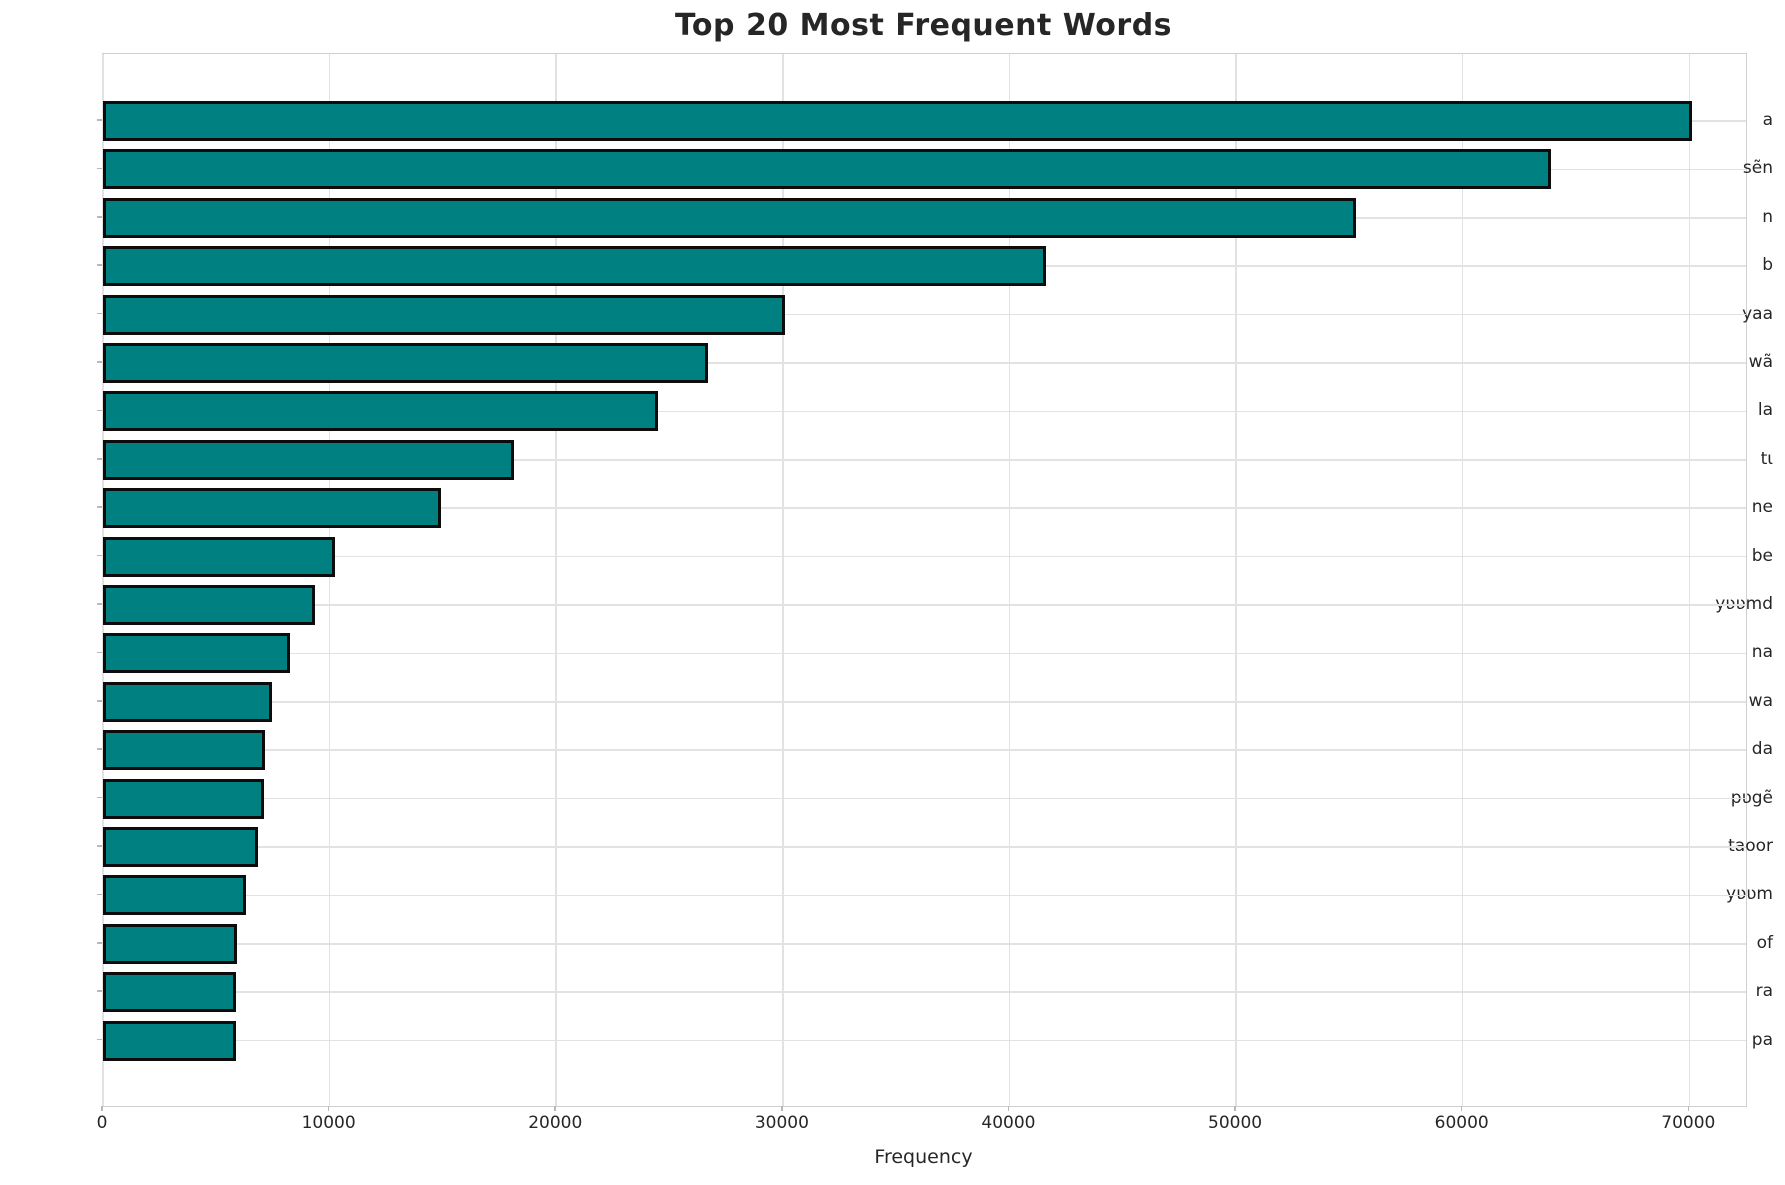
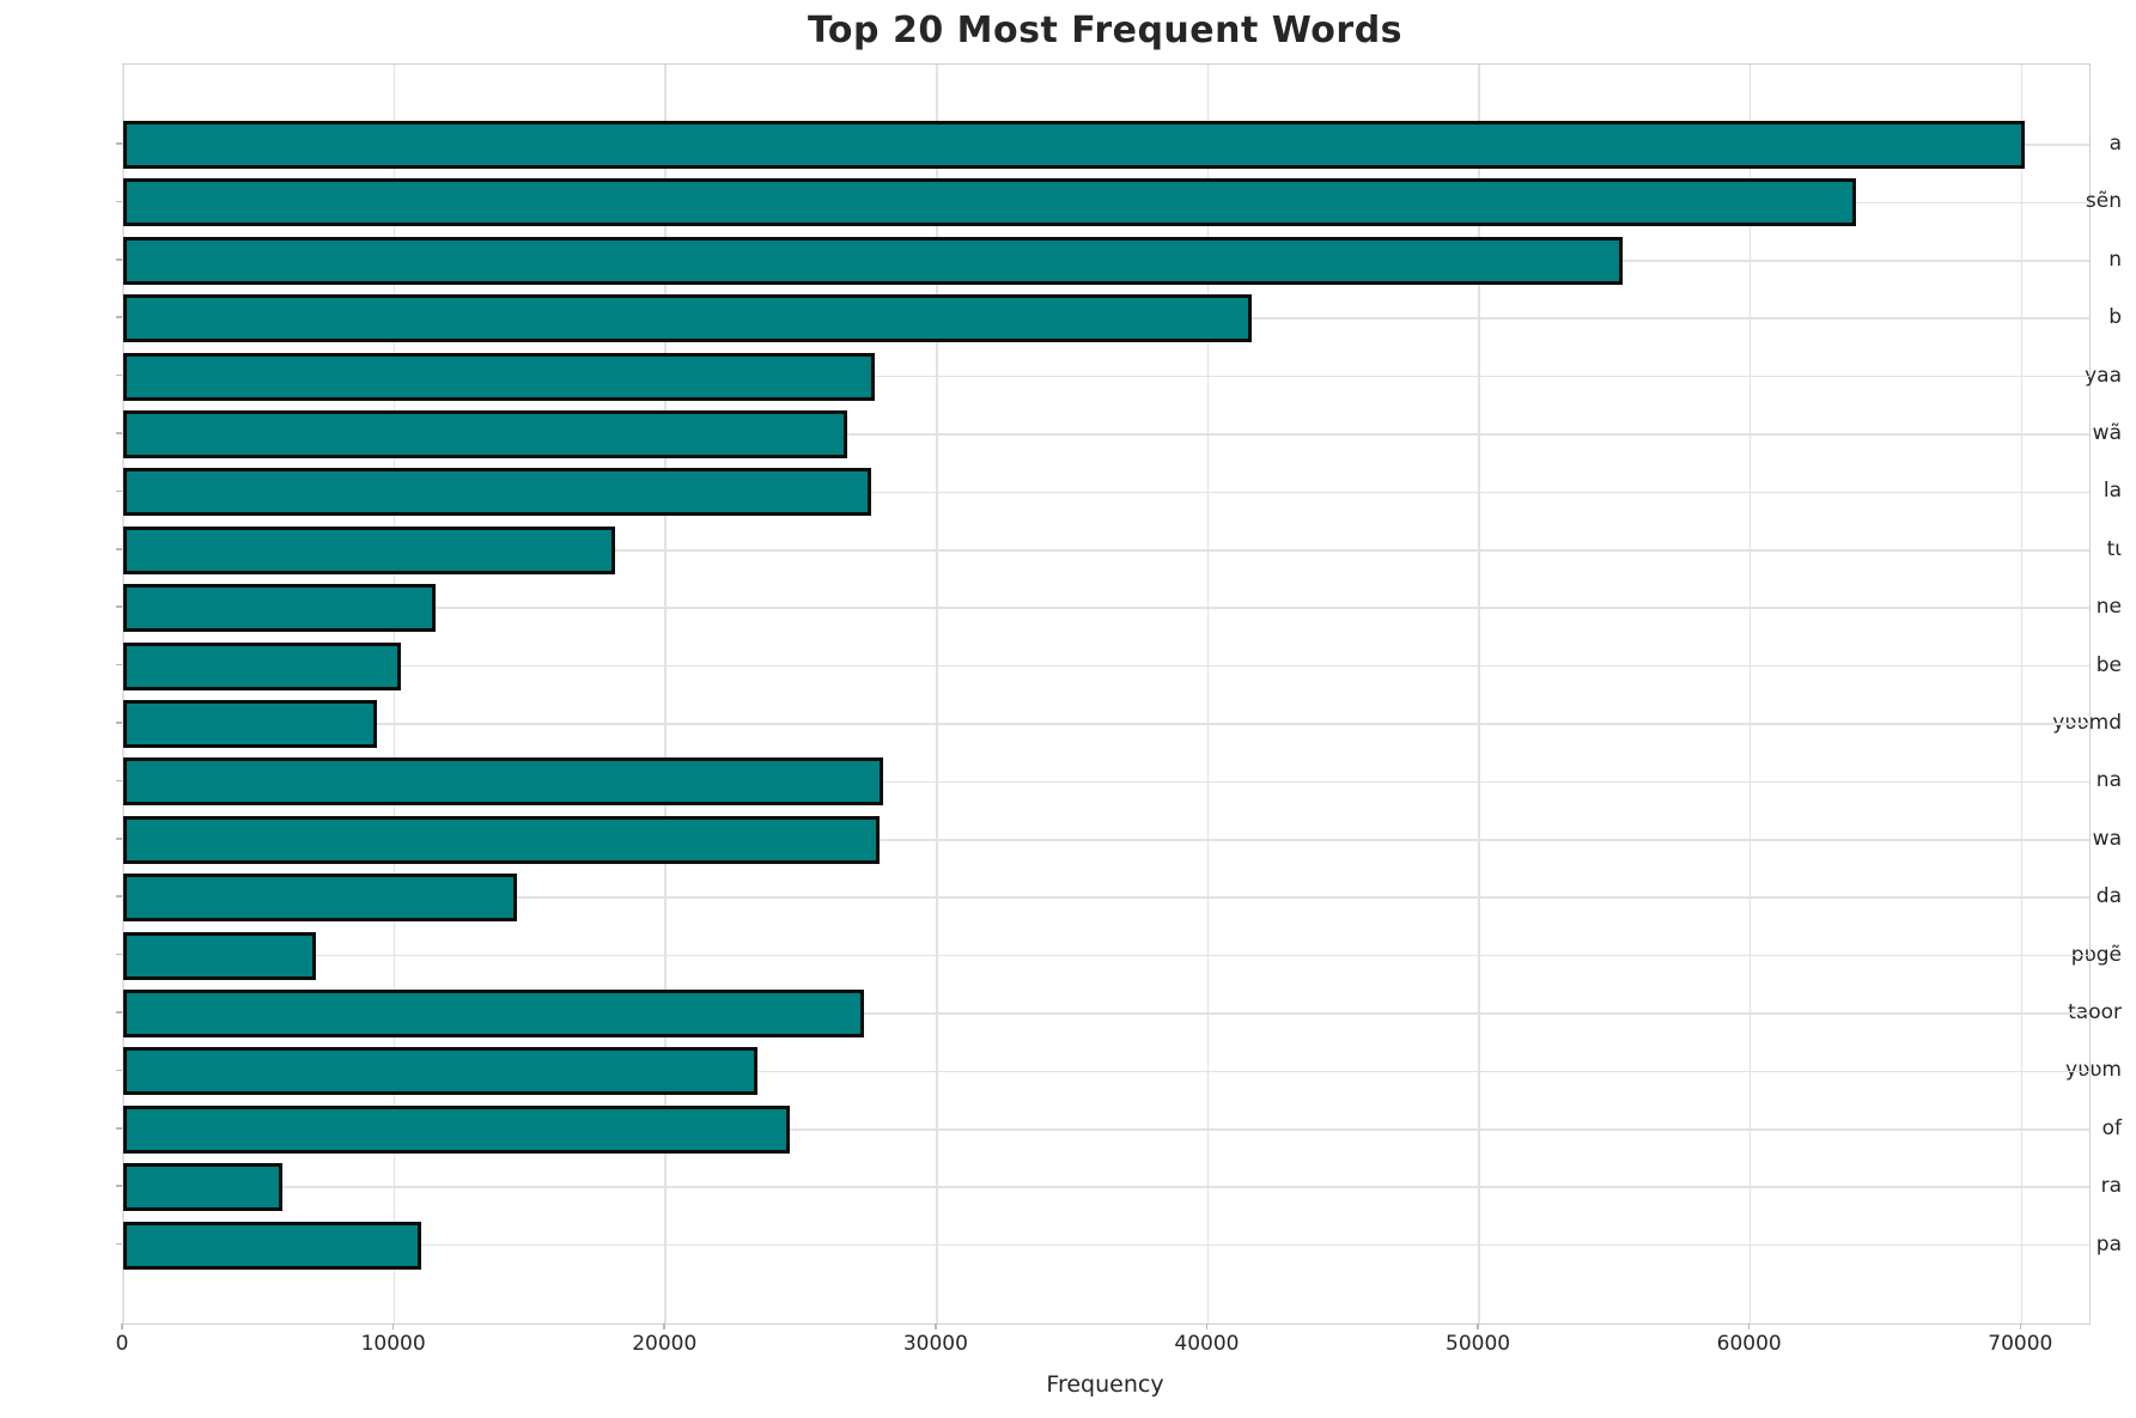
yaa: 30100 -> 27700
la: 24500 -> 27600
ne: 14900 -> 11500
na: 8200 -> 28000
wa: 7400 -> 27900
da: 7200 -> 14500
taoor: 6800 -> 27300
yʋʋm: 6300 -> 23400
of: 5900 -> 24600
pa: 5900 -> 11000
